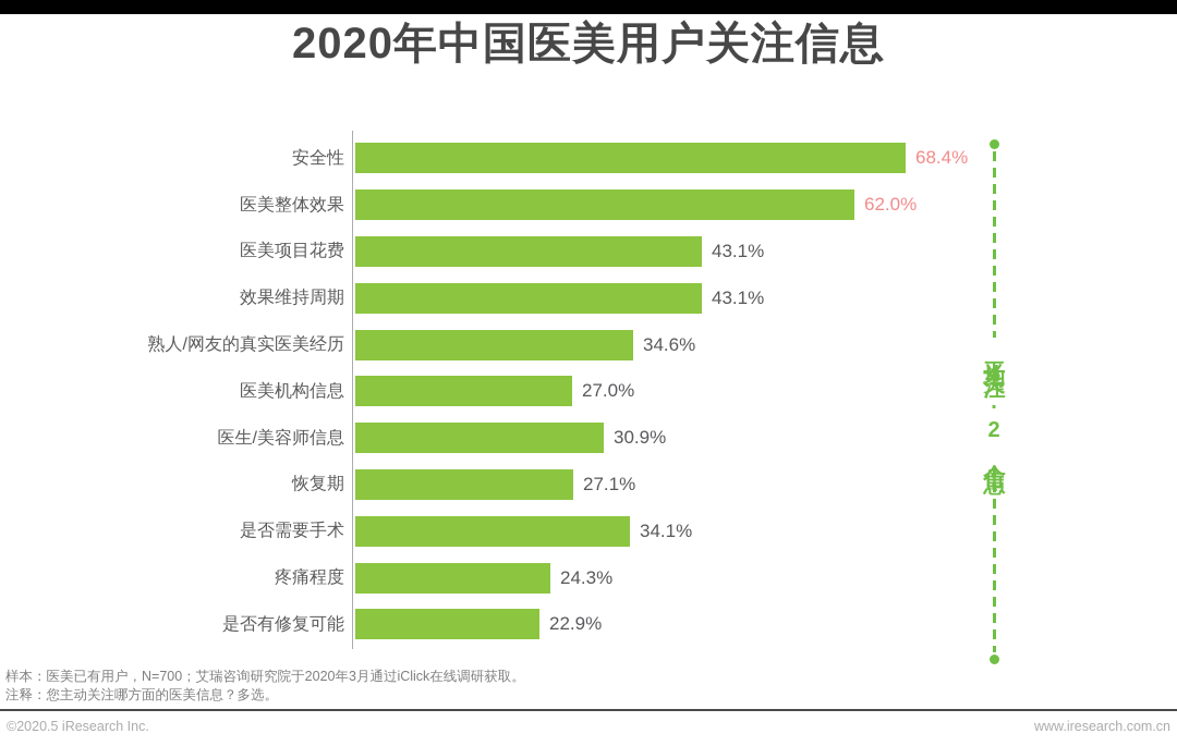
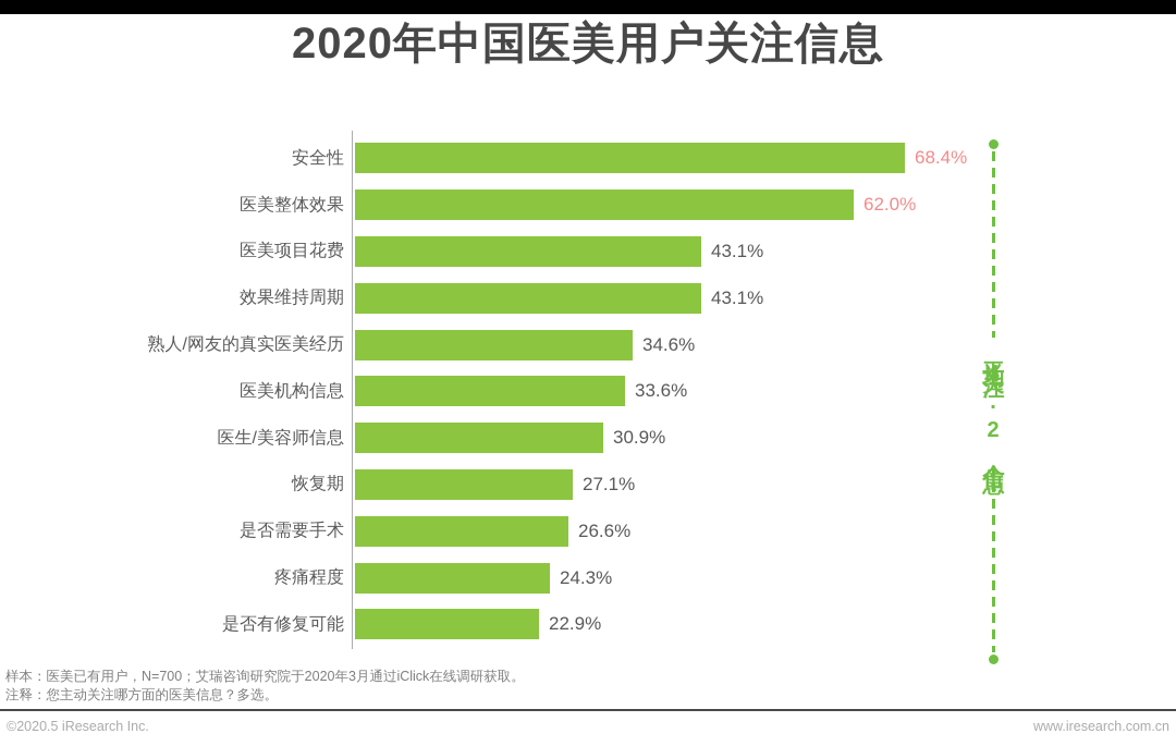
医美机构信息: 27.0% -> 33.6%
是否需要手术: 34.1% -> 26.6%
